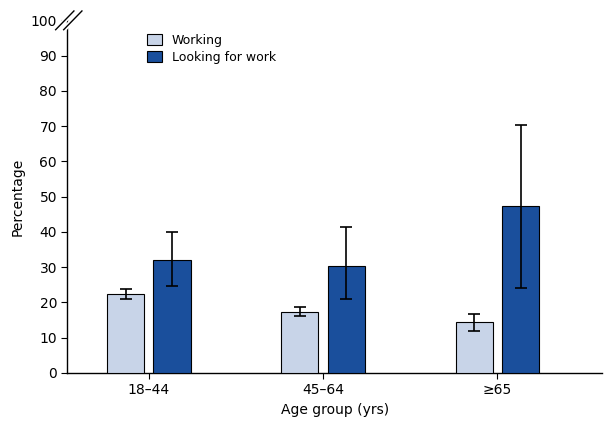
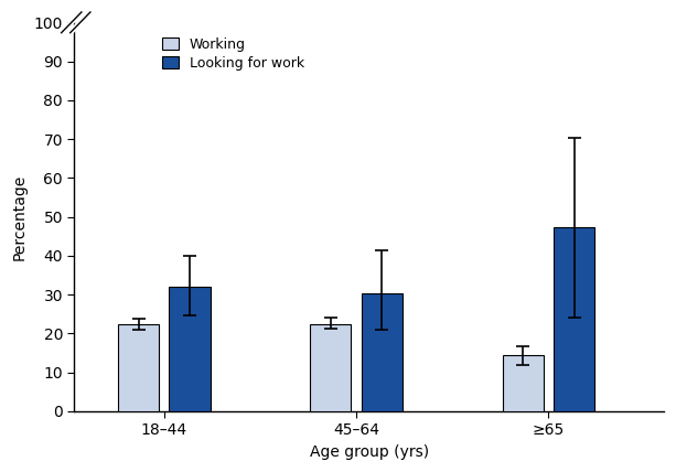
Working/45–64: 17.3 -> 22.5
